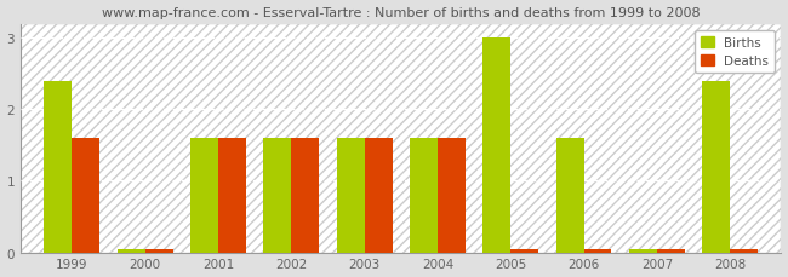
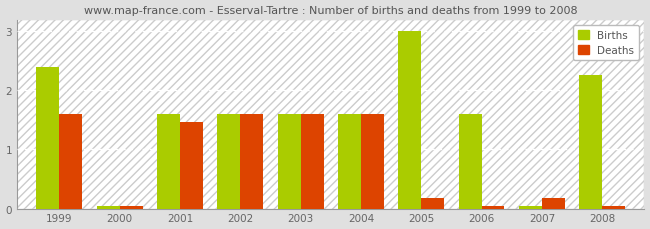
Deaths/2001: 1.60 -> 1.46
Deaths/2005: 0.05 -> 0.18
Deaths/2007: 0.05 -> 0.18
Births/2008: 2.40 -> 2.26
